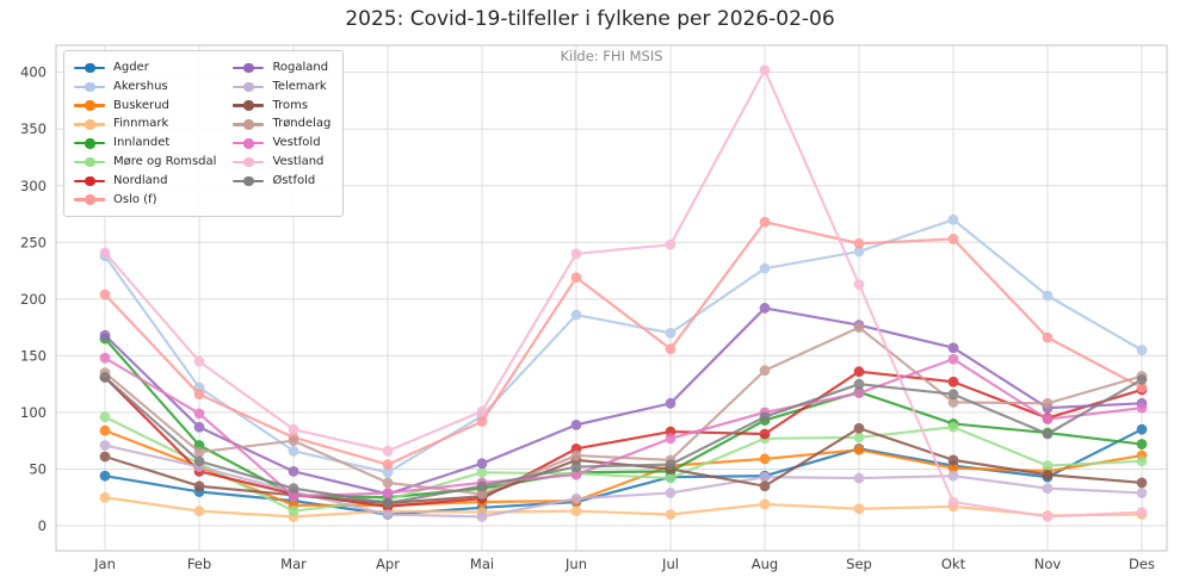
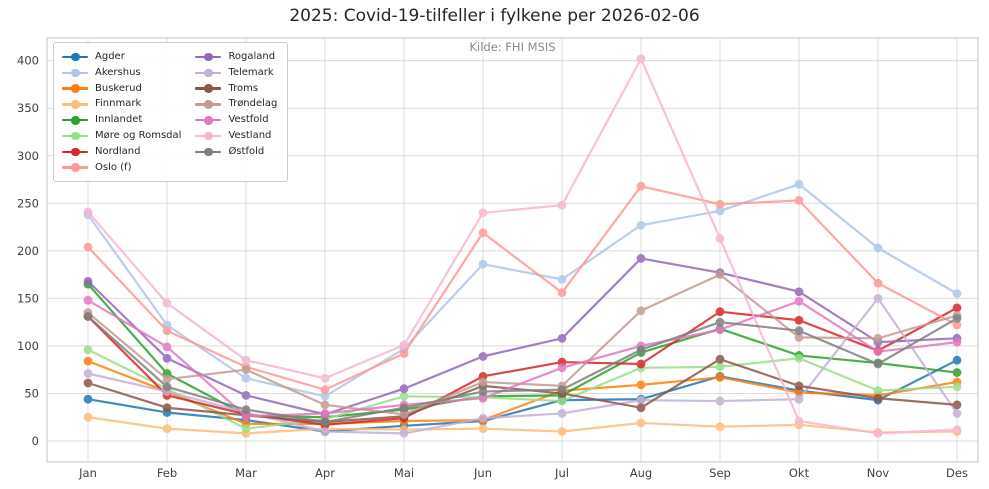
Telemark/Nov: 30 -> 150
Nordland/Des: 120 -> 140
